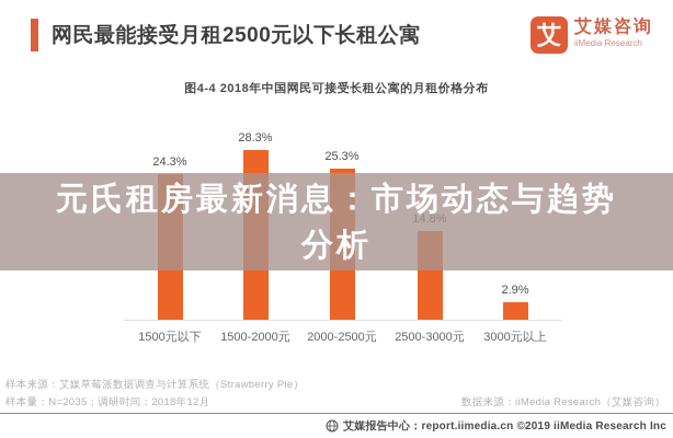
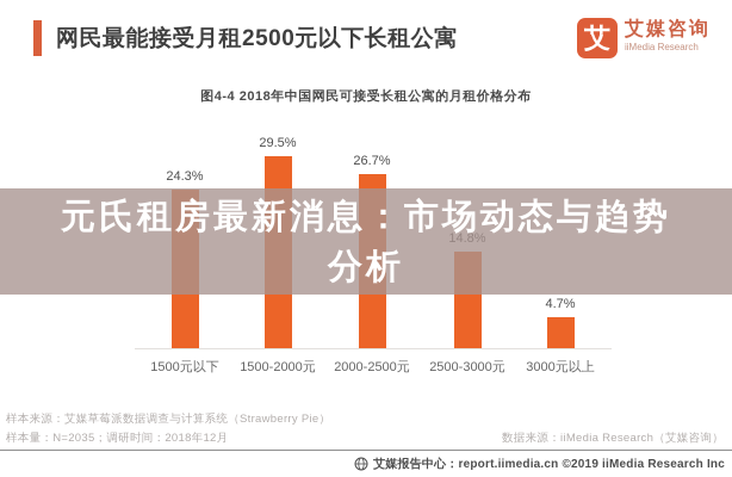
1500-2000元: 28.3% -> 29.5%
2000-2500元: 25.3% -> 26.7%
3000元以上: 2.9% -> 4.7%
